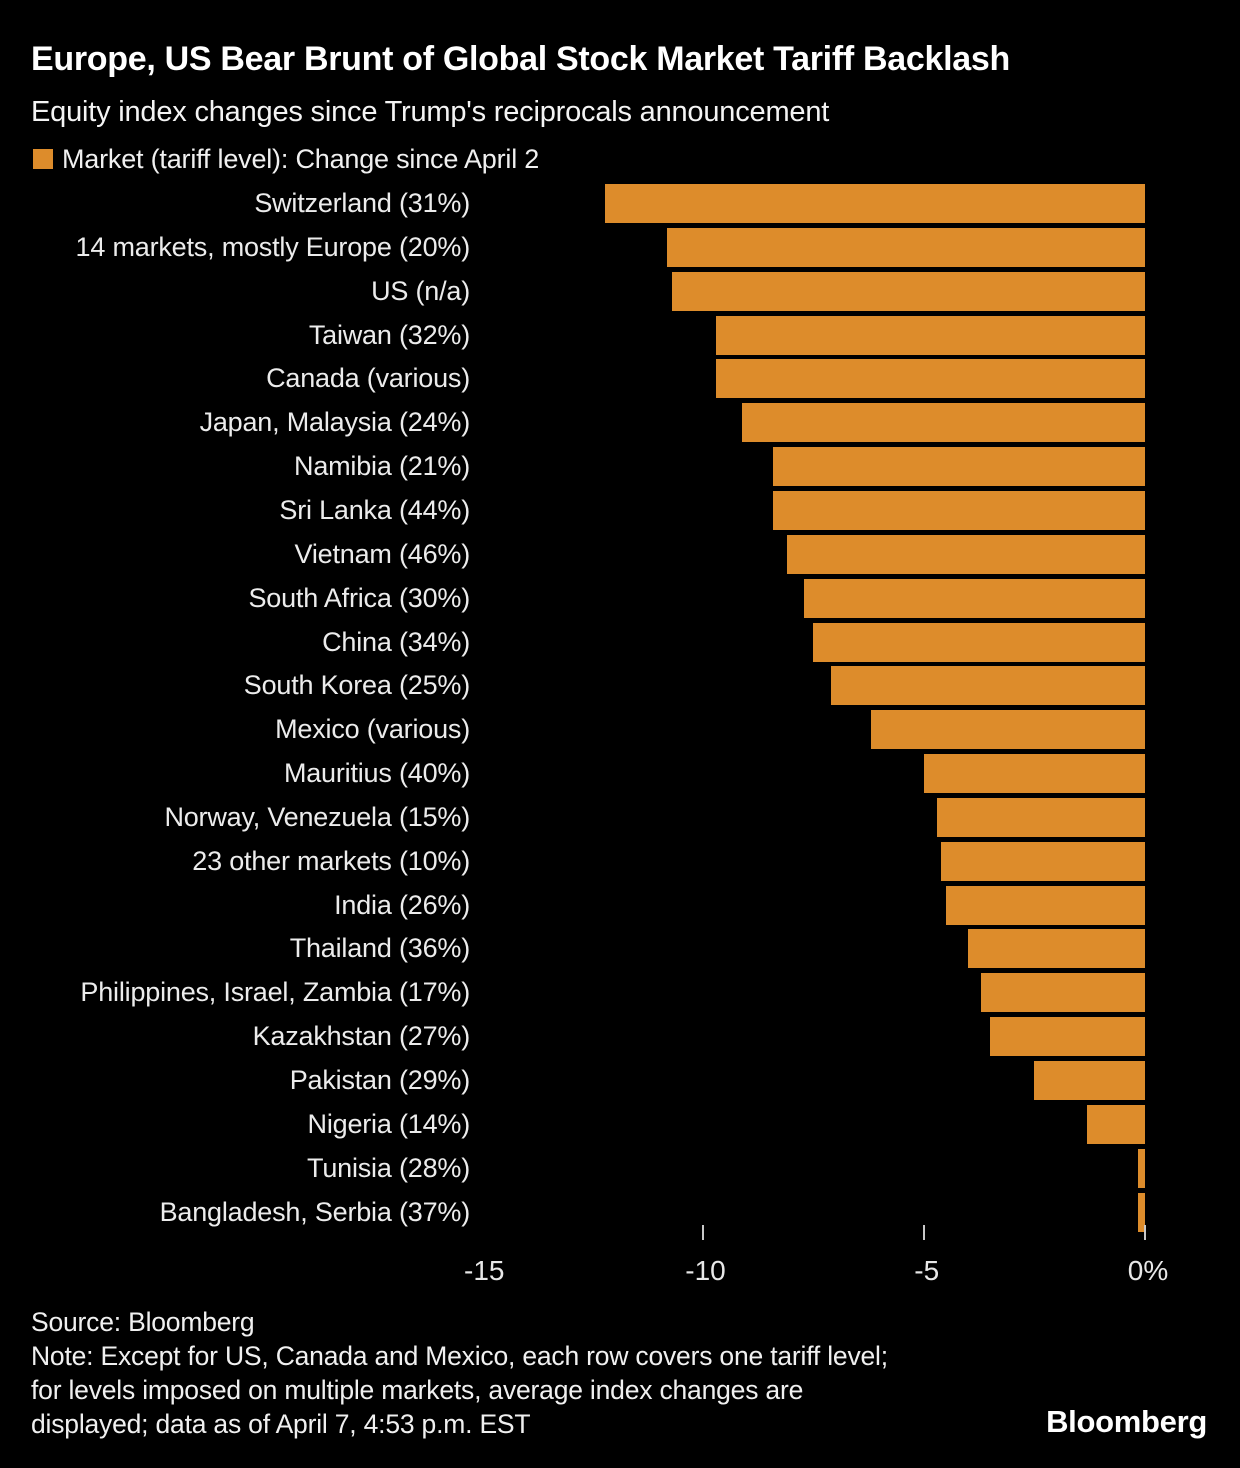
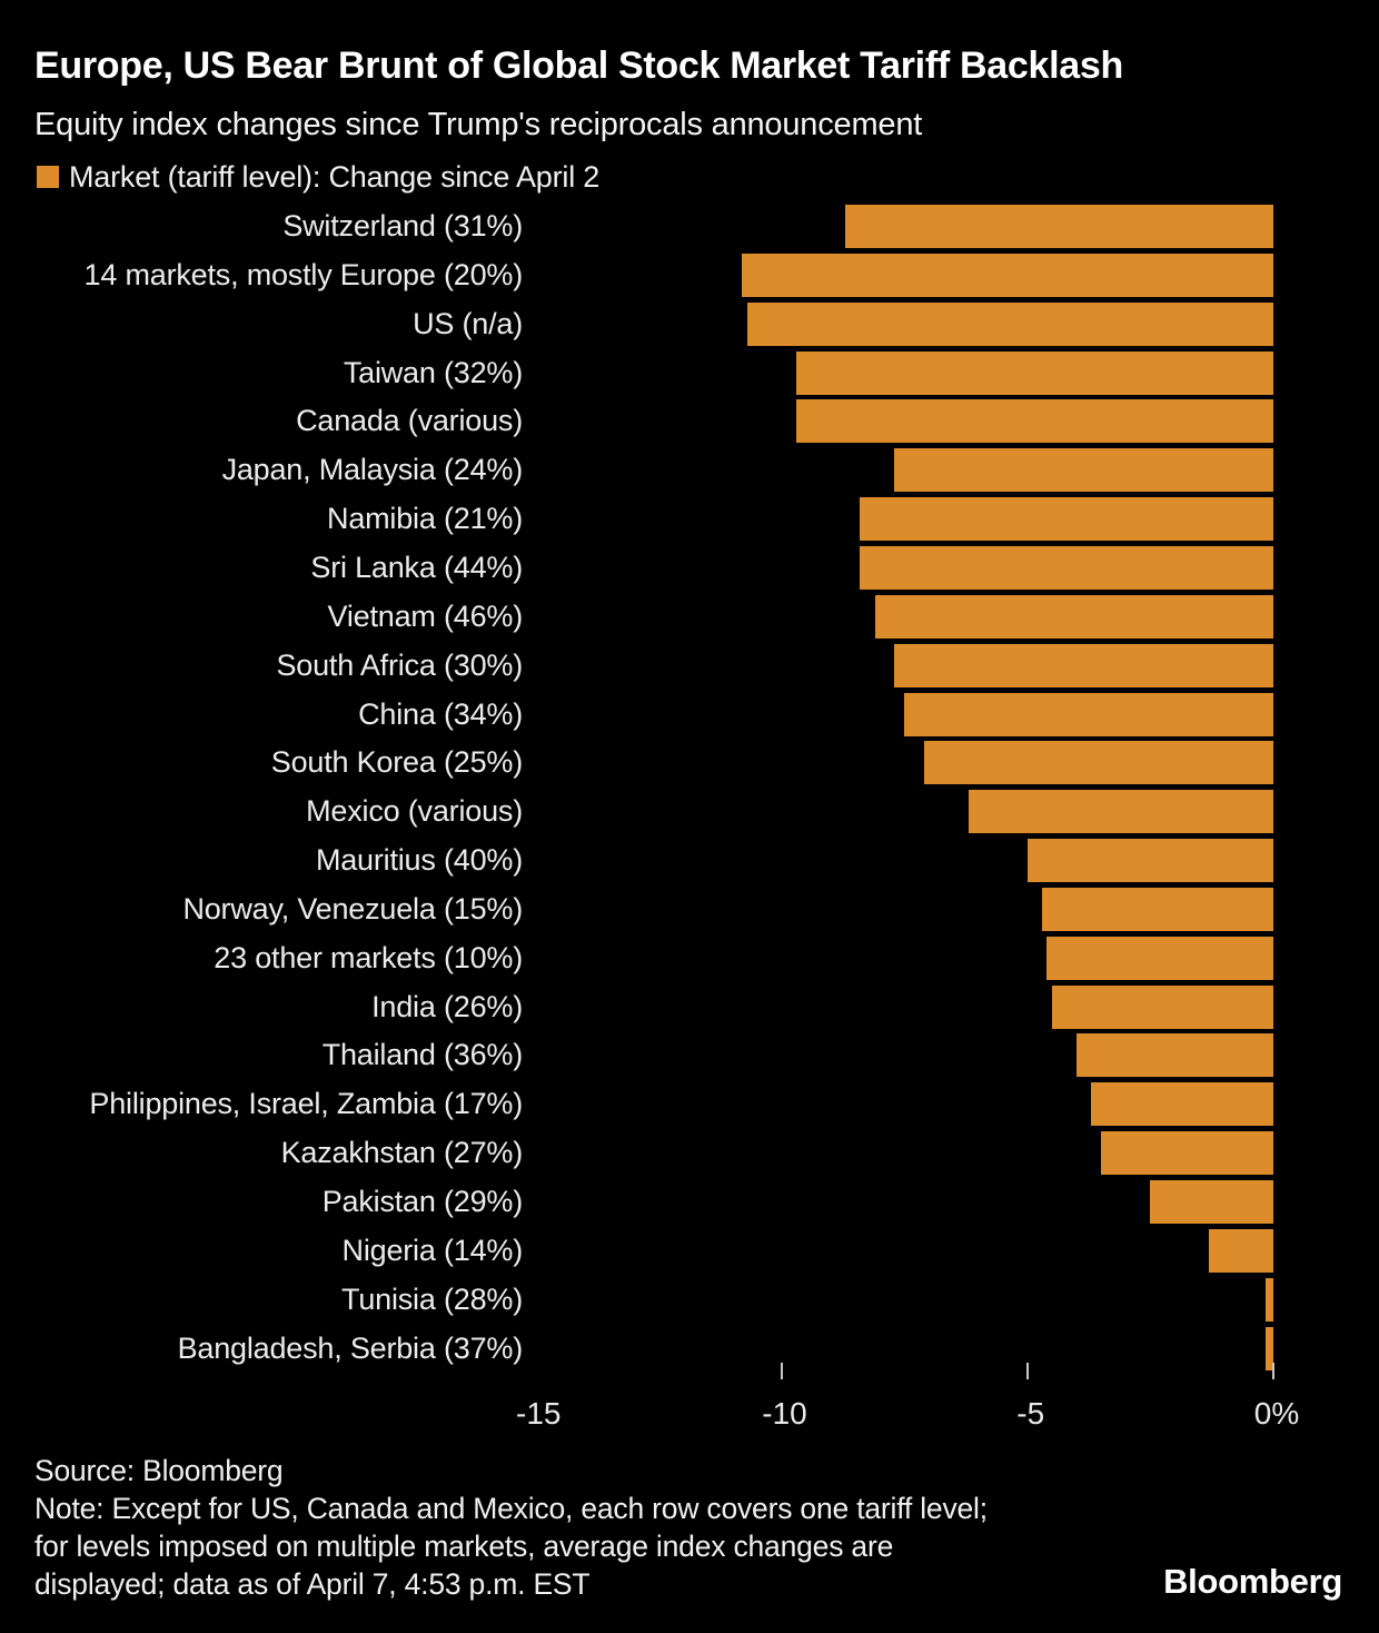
Switzerland (31%): -12.2% -> -8.7%
Japan, Malaysia (24%): -9.1% -> -7.7%
